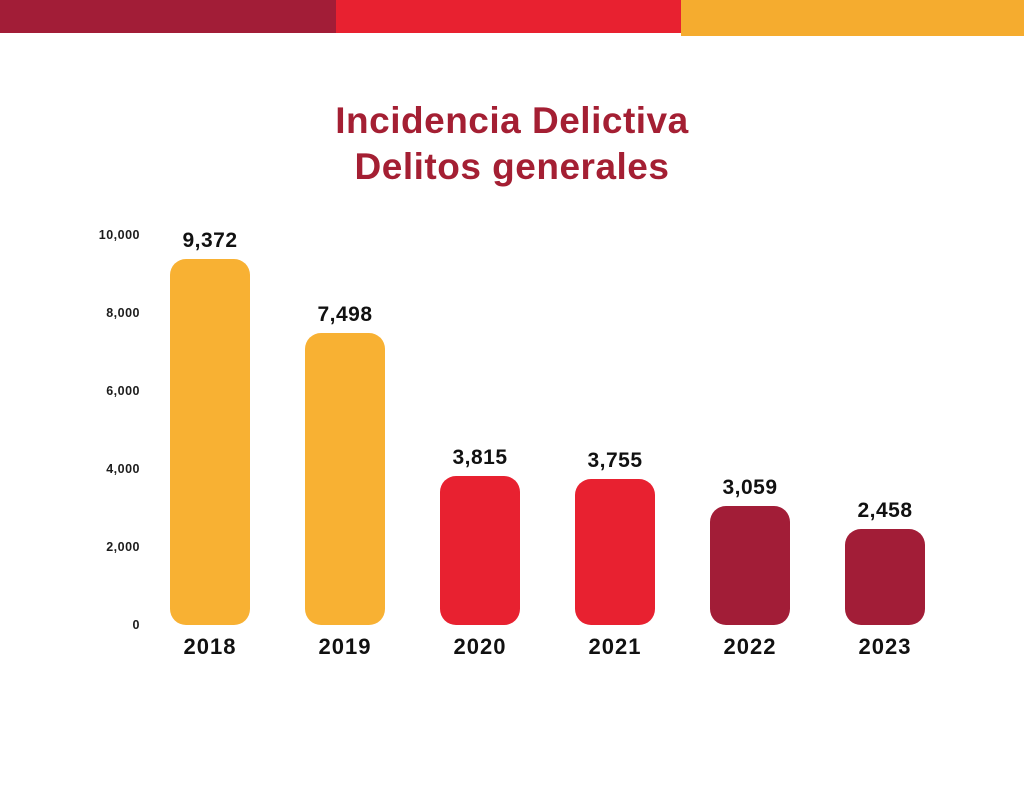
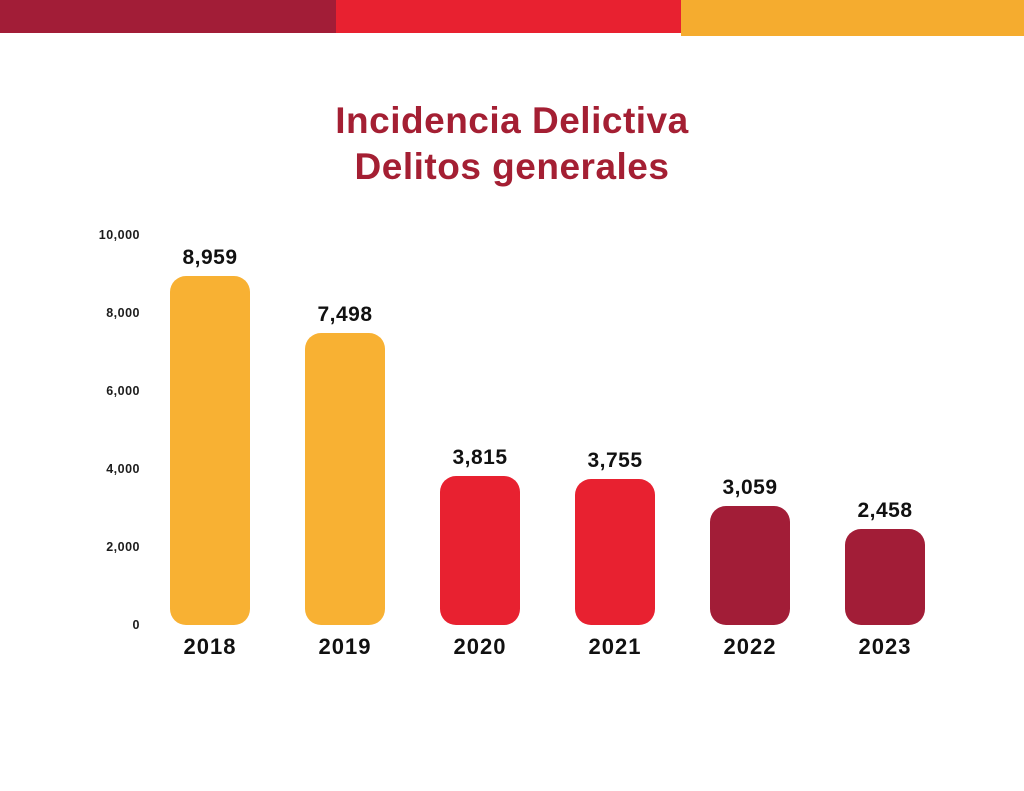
2018: 9,372 -> 8,959
